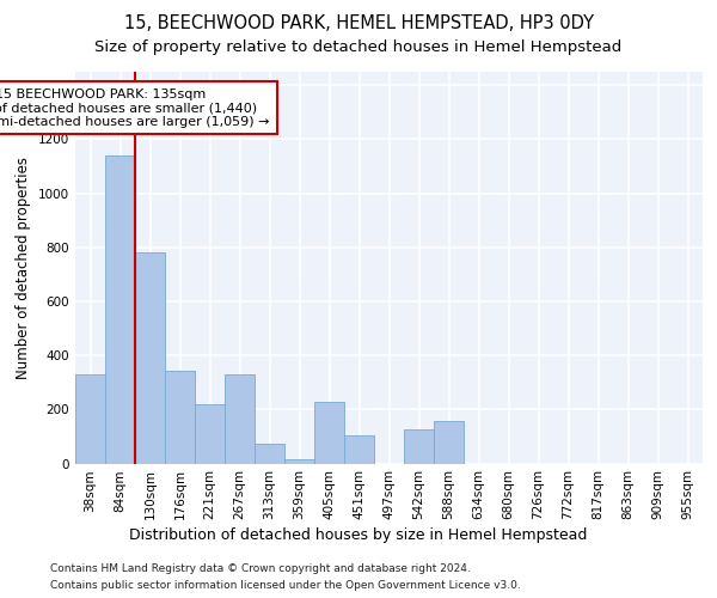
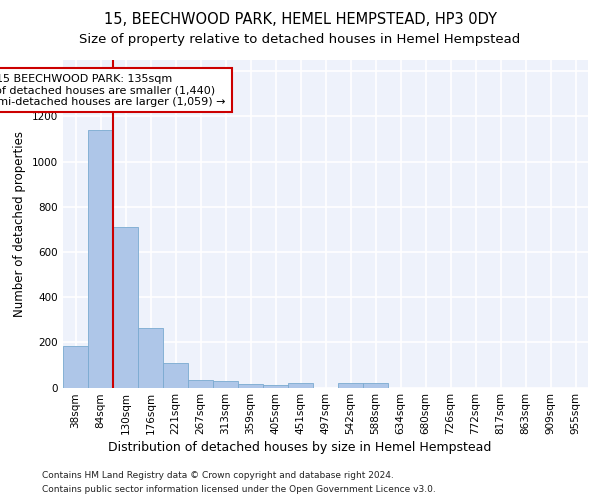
38sqm: 330 -> 185
130sqm: 780 -> 710
176sqm: 345 -> 265
221sqm: 220 -> 108
267sqm: 330 -> 35
313sqm: 75 -> 28
405sqm: 230 -> 12
451sqm: 105 -> 18
542sqm: 125 -> 18
588sqm: 155 -> 18
